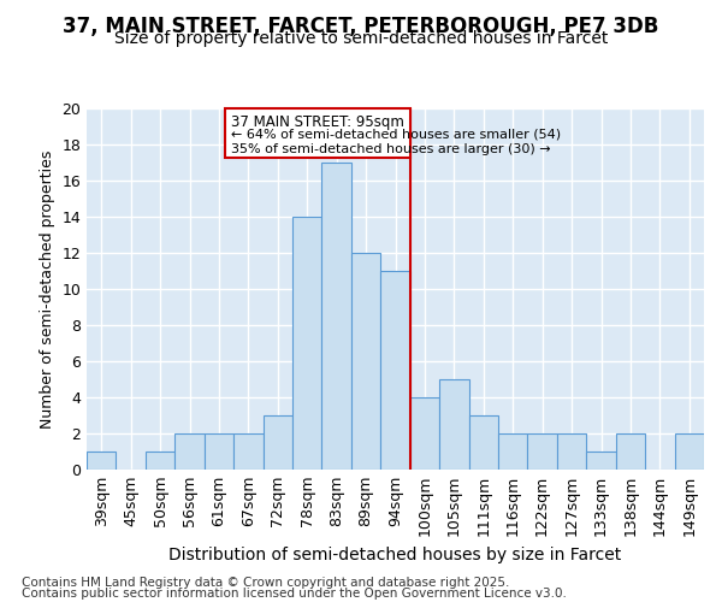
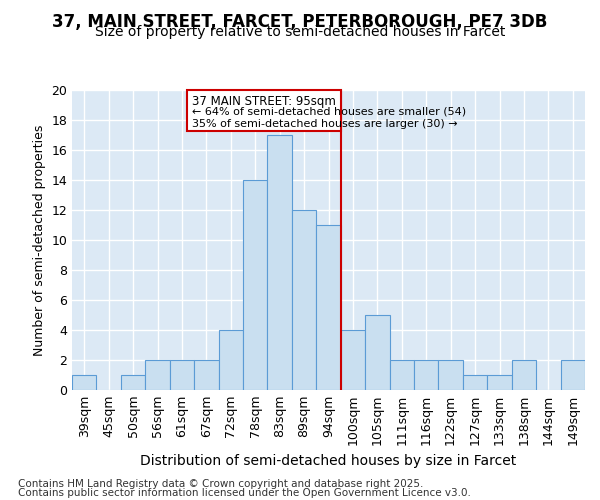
72sqm: 3 -> 4
111sqm: 3 -> 2
127sqm: 2 -> 1
